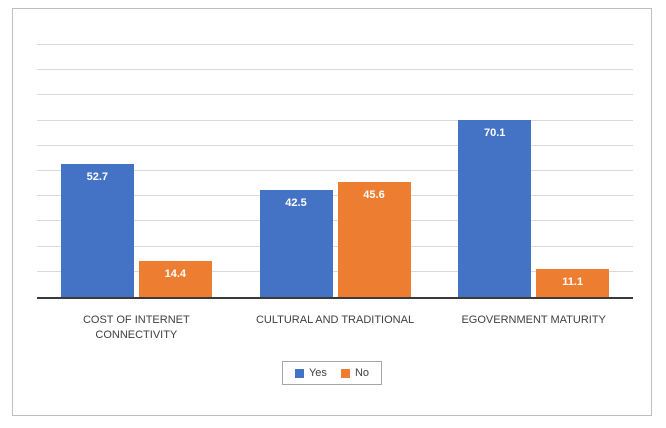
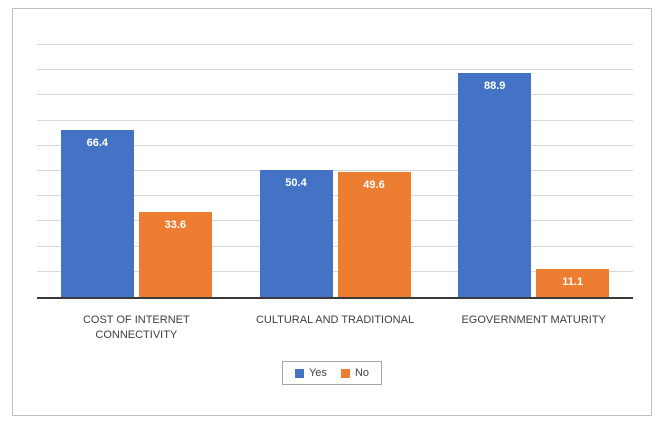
Yes/COST OF INTERNET CONNECTIVITY: 52.7 -> 66.4
No/COST OF INTERNET CONNECTIVITY: 14.4 -> 33.6
Yes/CULTURAL AND TRADITIONAL: 42.5 -> 50.4
No/CULTURAL AND TRADITIONAL: 45.6 -> 49.6
Yes/EGOVERNMENT MATURITY: 70.1 -> 88.9
